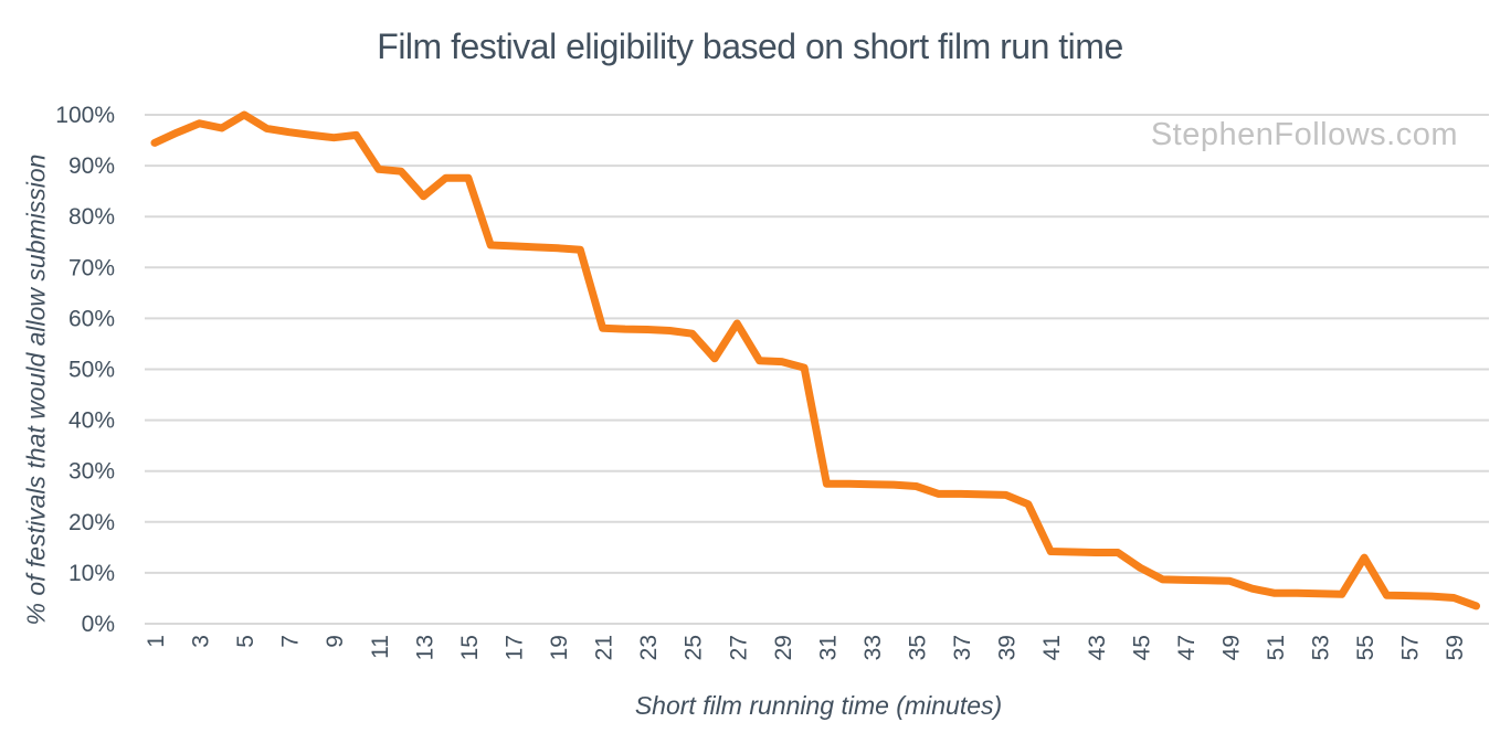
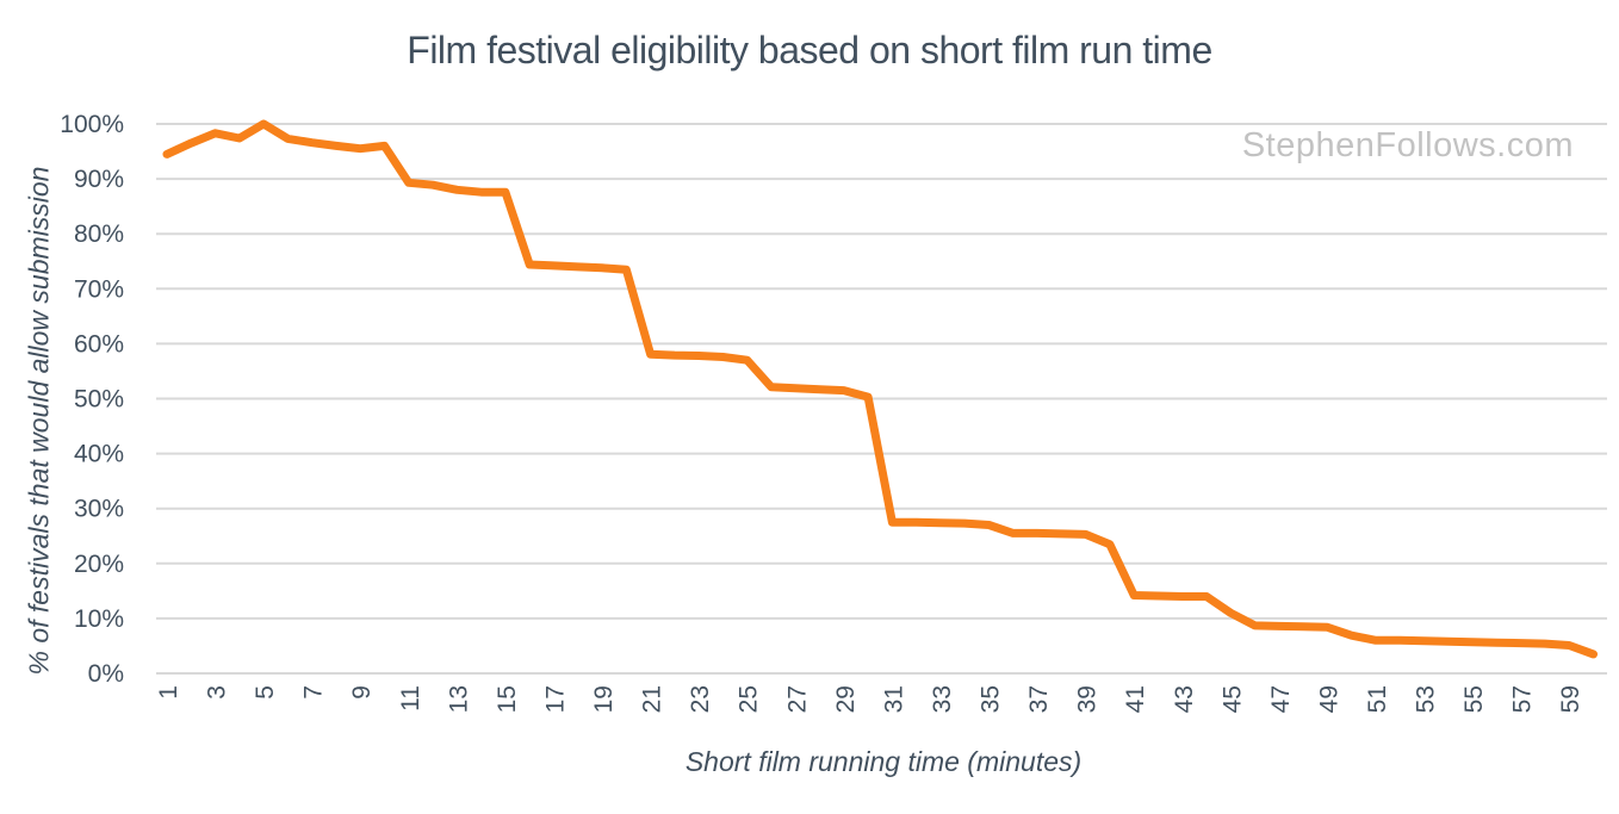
13: 84% -> 88%
27: 59% -> 52%
55: 13% -> 6%
